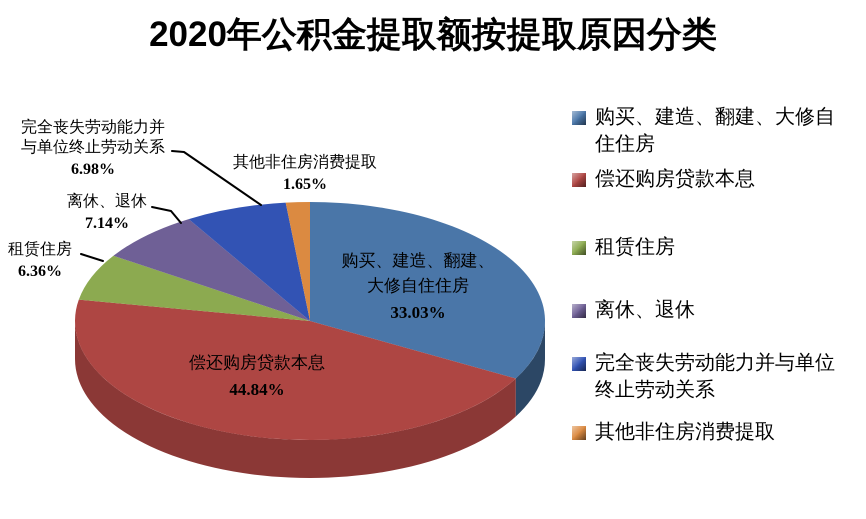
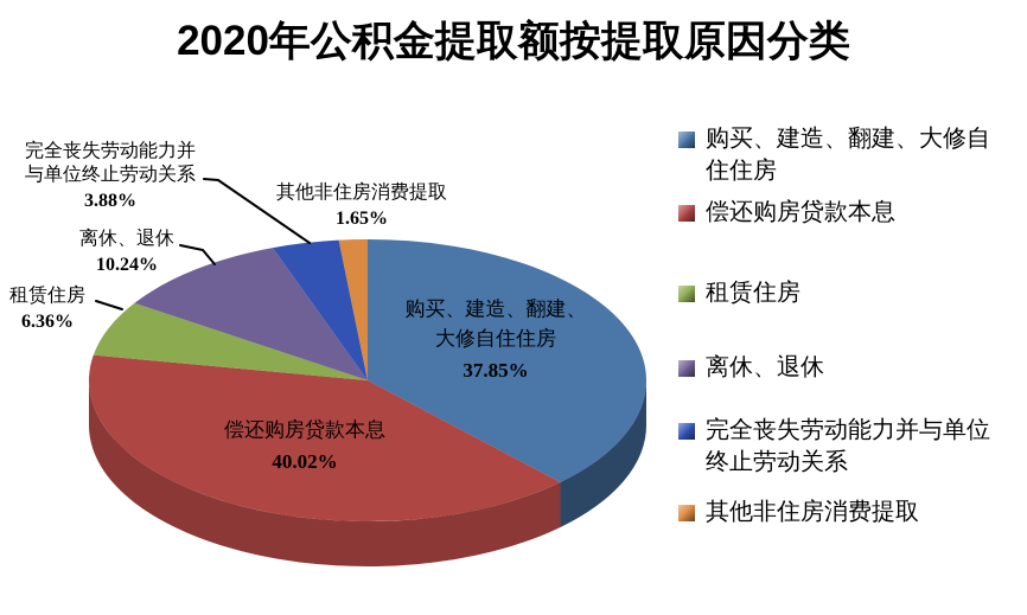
购买、建造、翻建、大修自住住房: 33.03% -> 37.85%
偿还购房贷款本息: 44.84% -> 40.02%
离休、退休: 7.14% -> 10.24%
完全丧失劳动能力并与单位终止劳动关系: 6.98% -> 3.88%
